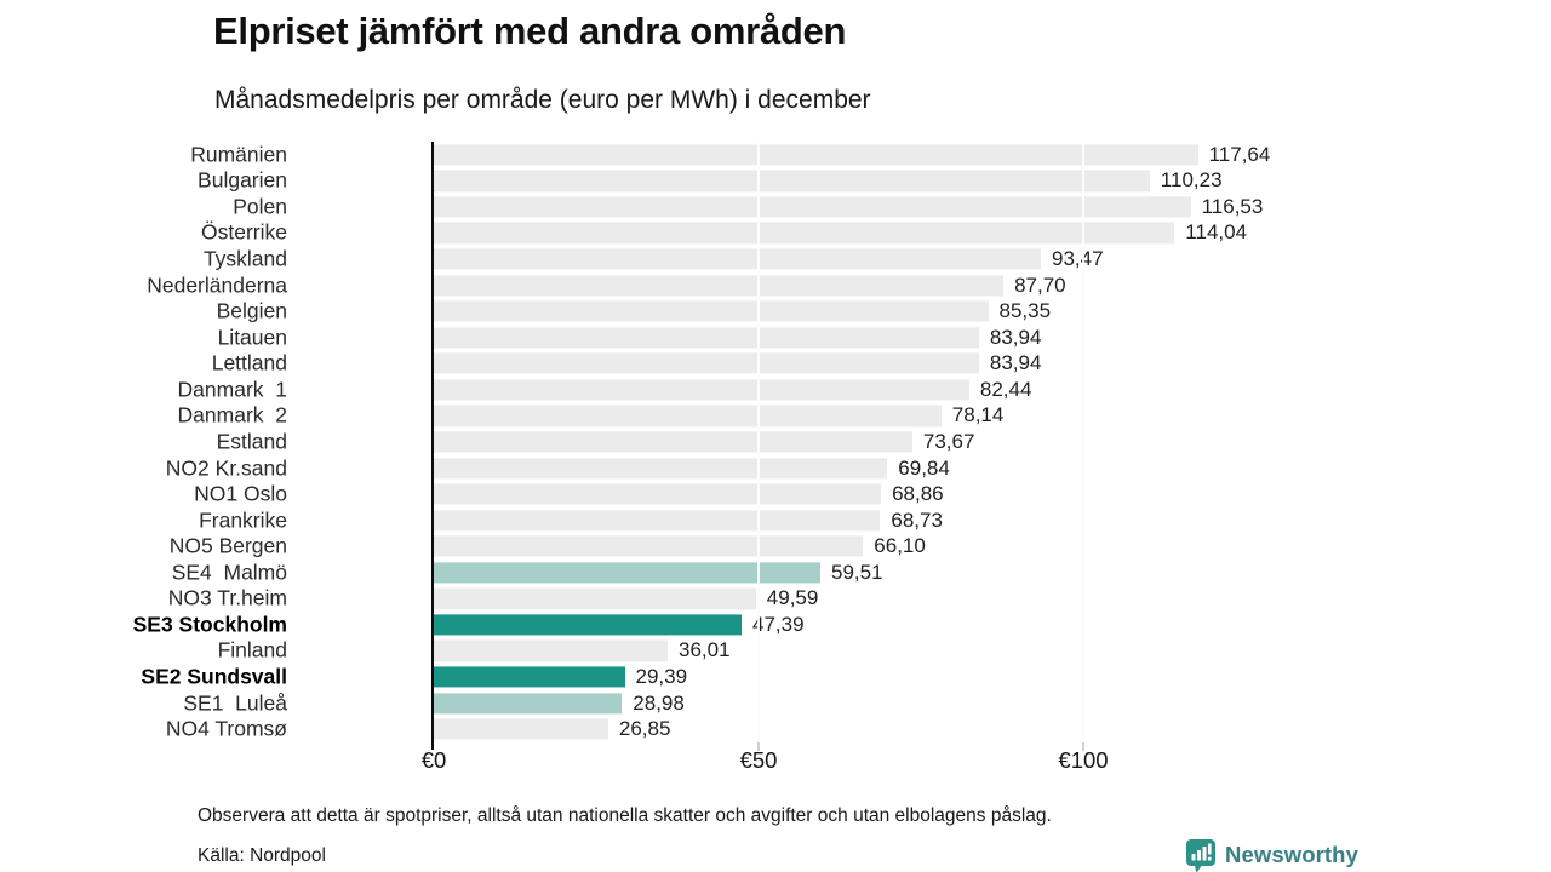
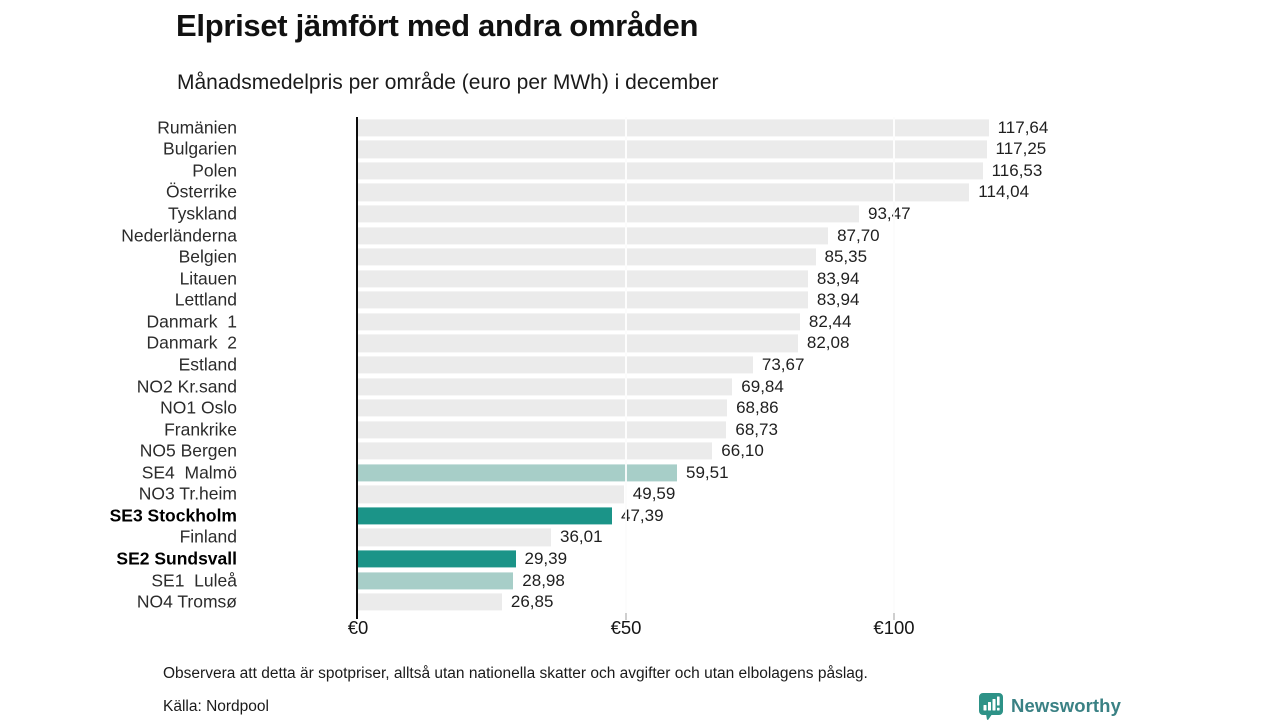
Bulgarien: 110,23 -> 117,25
Danmark 2: 78,14 -> 82,08
